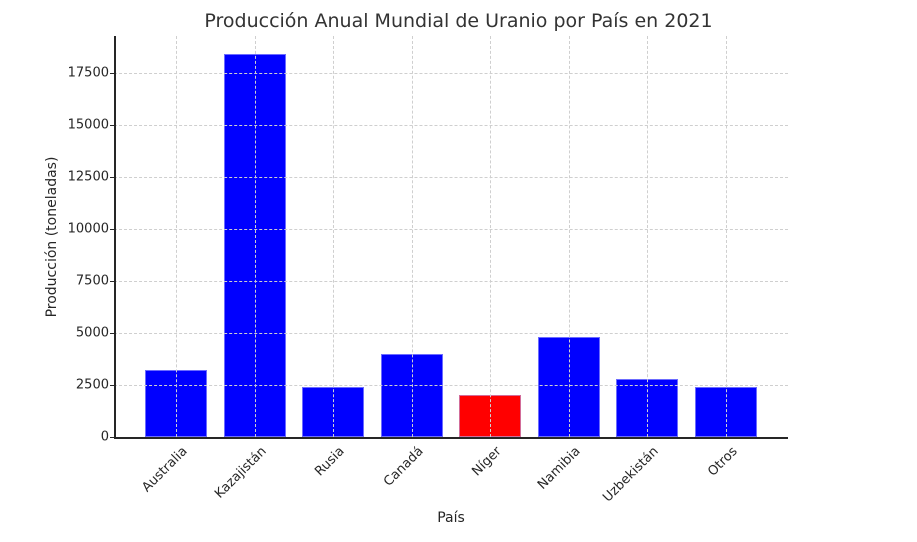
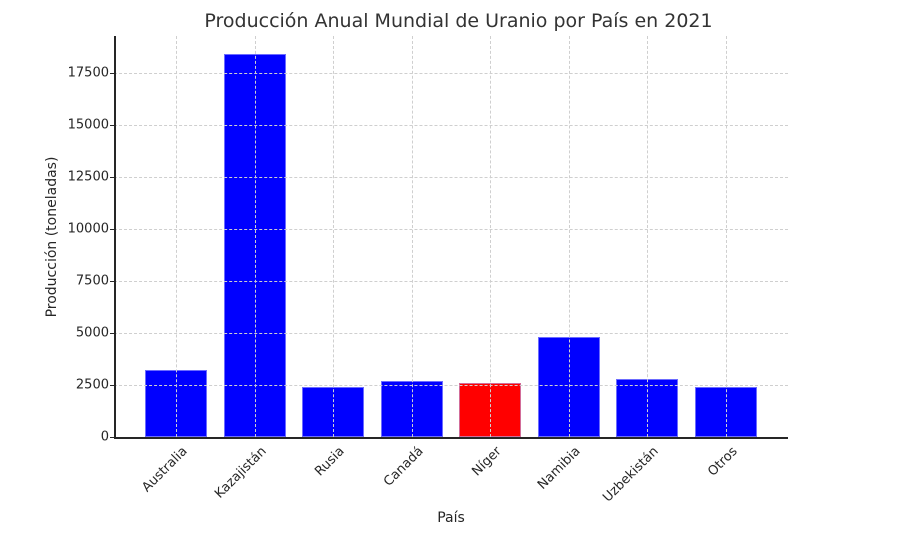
Canadá: 4000 -> 2700
Níger: 2000 -> 2600
